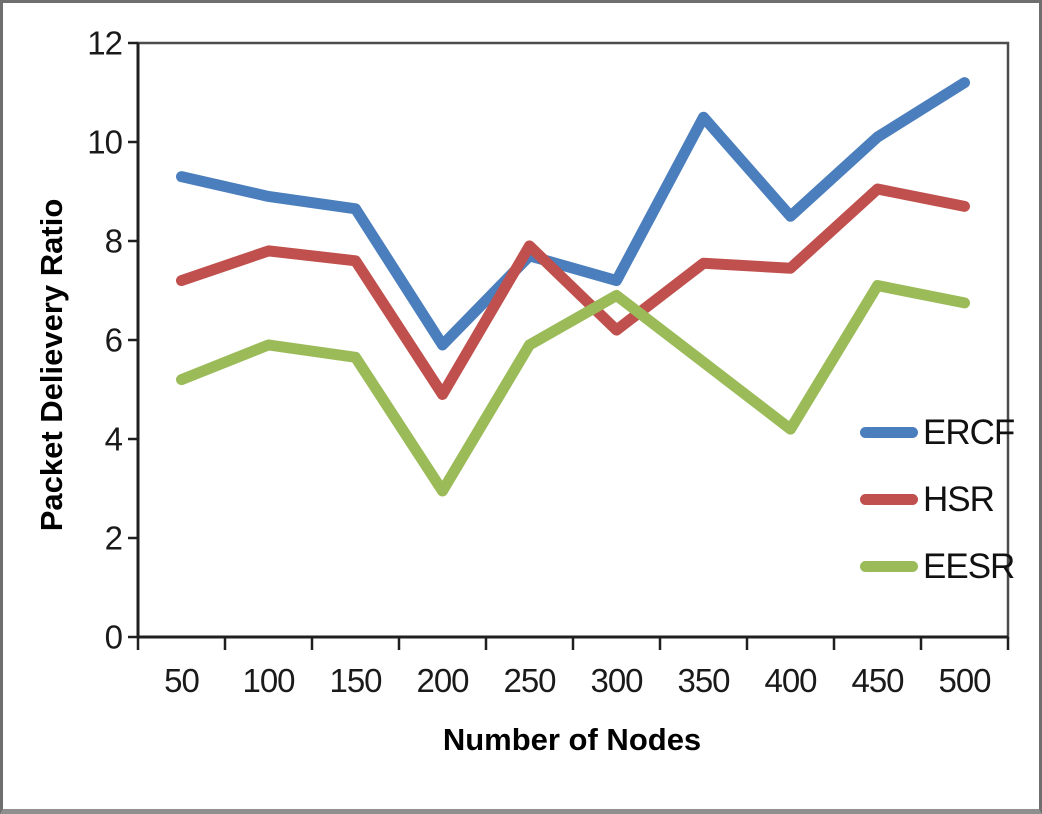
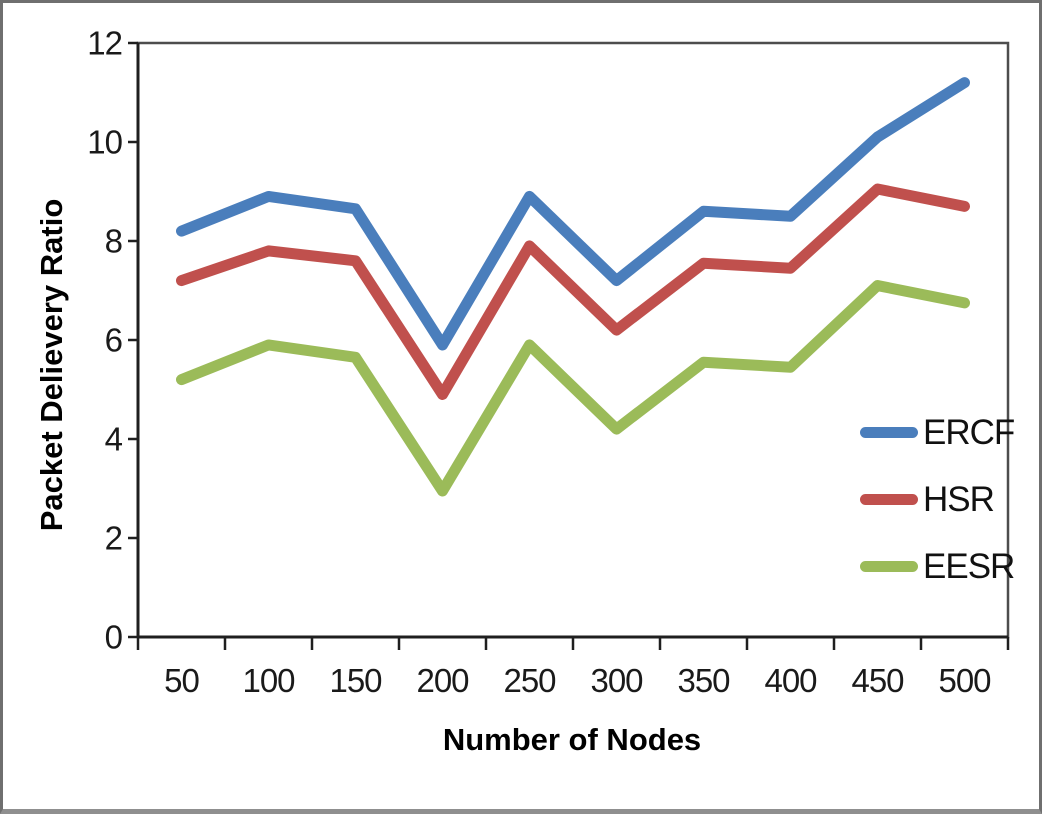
ERCF/50: 9.3 -> 8.2
ERCF/250: 7.7 -> 8.9
EESR/300: 6.9 -> 4.2
ERCF/350: 10.5 -> 8.6
EESR/400: 4.2 -> 5.5
